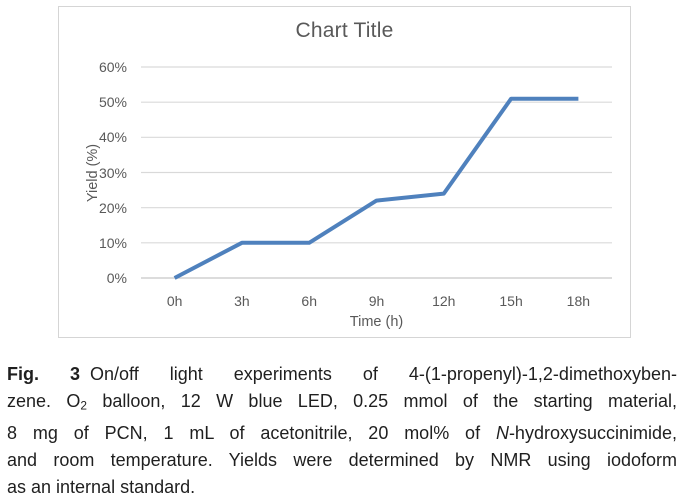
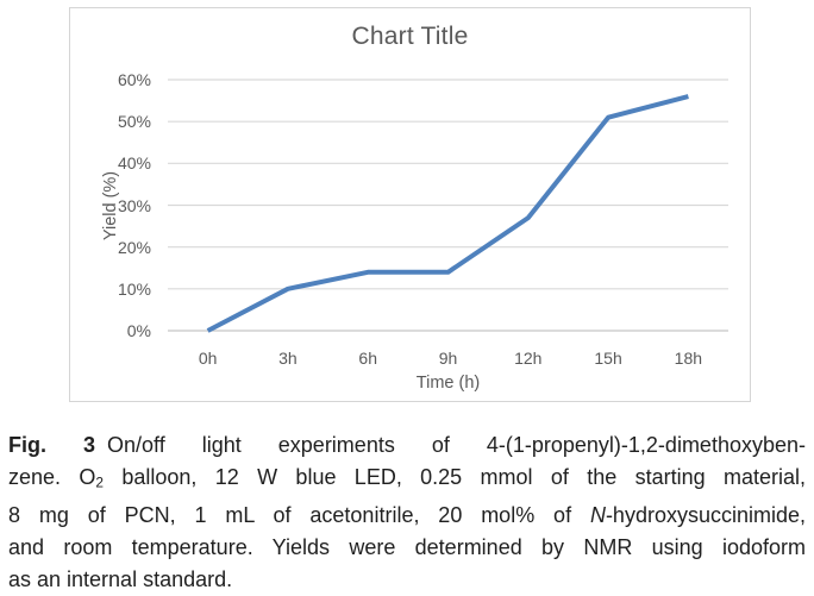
6h: 10% -> 14%
9h: 22% -> 14%
12h: 24% -> 27%
18h: 51% -> 56%
